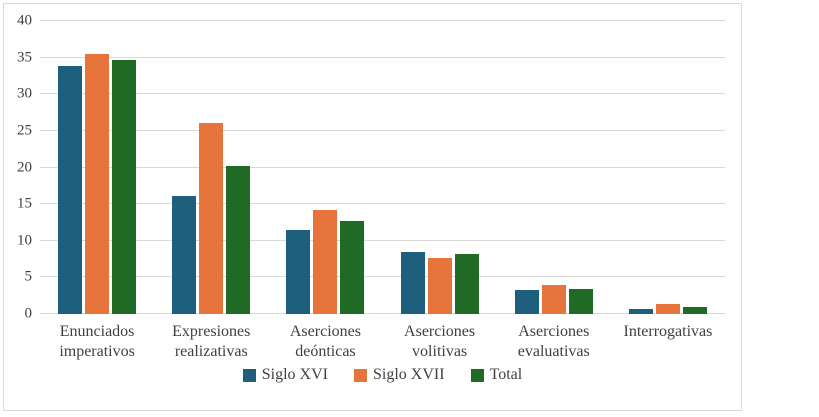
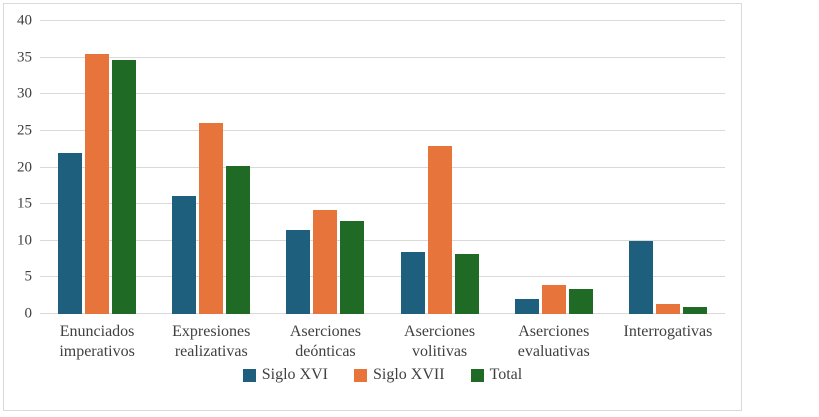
Siglo XVI/Enunciados imperativos: 34 -> 22
Siglo XVII/Aserciones volitivas: 8 -> 23
Siglo XVI/Aserciones evaluativas: 3 -> 2
Siglo XVI/Interrogativas: 1 -> 10
